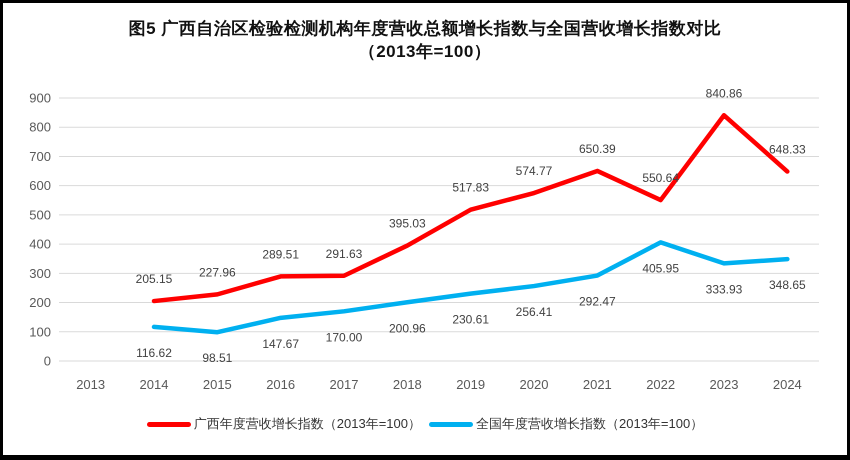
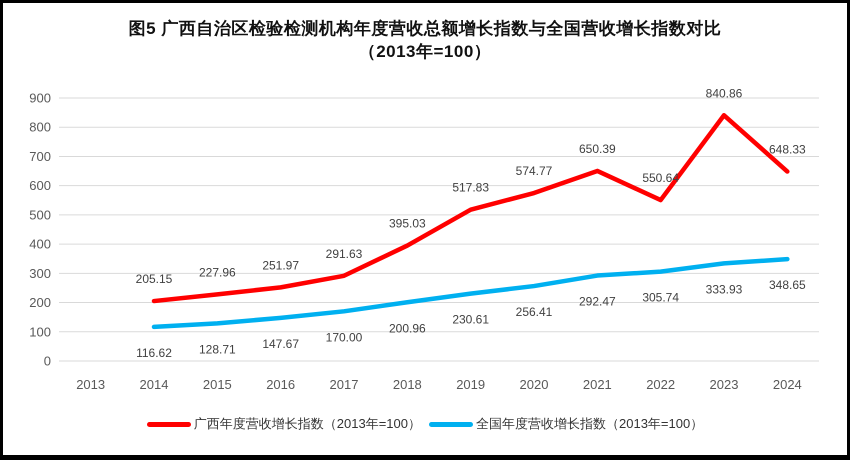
全国年度营收增长指数（2013年=100）/2015: 98.51 -> 128.71
广西年度营收增长指数（2013年=100）/2016: 289.51 -> 251.97
全国年度营收增长指数（2013年=100）/2022: 405.95 -> 305.74
